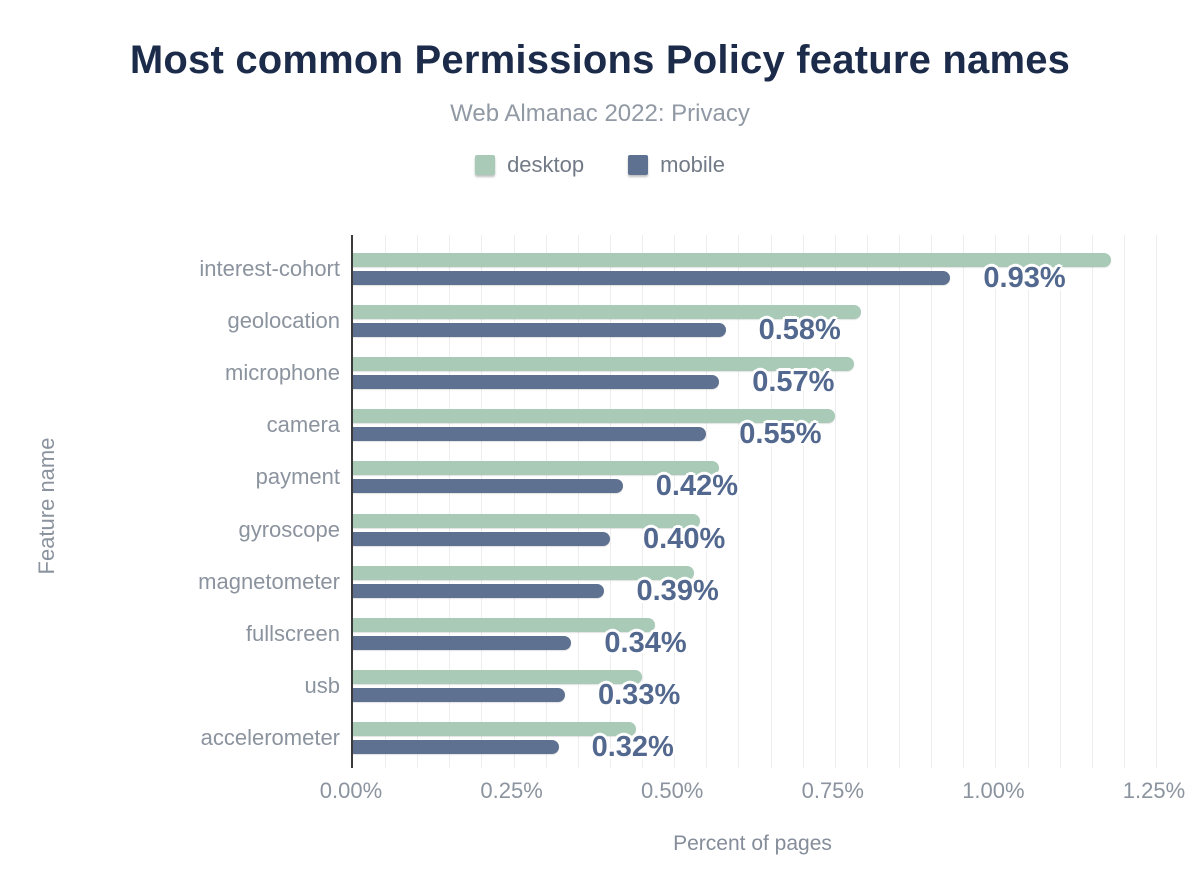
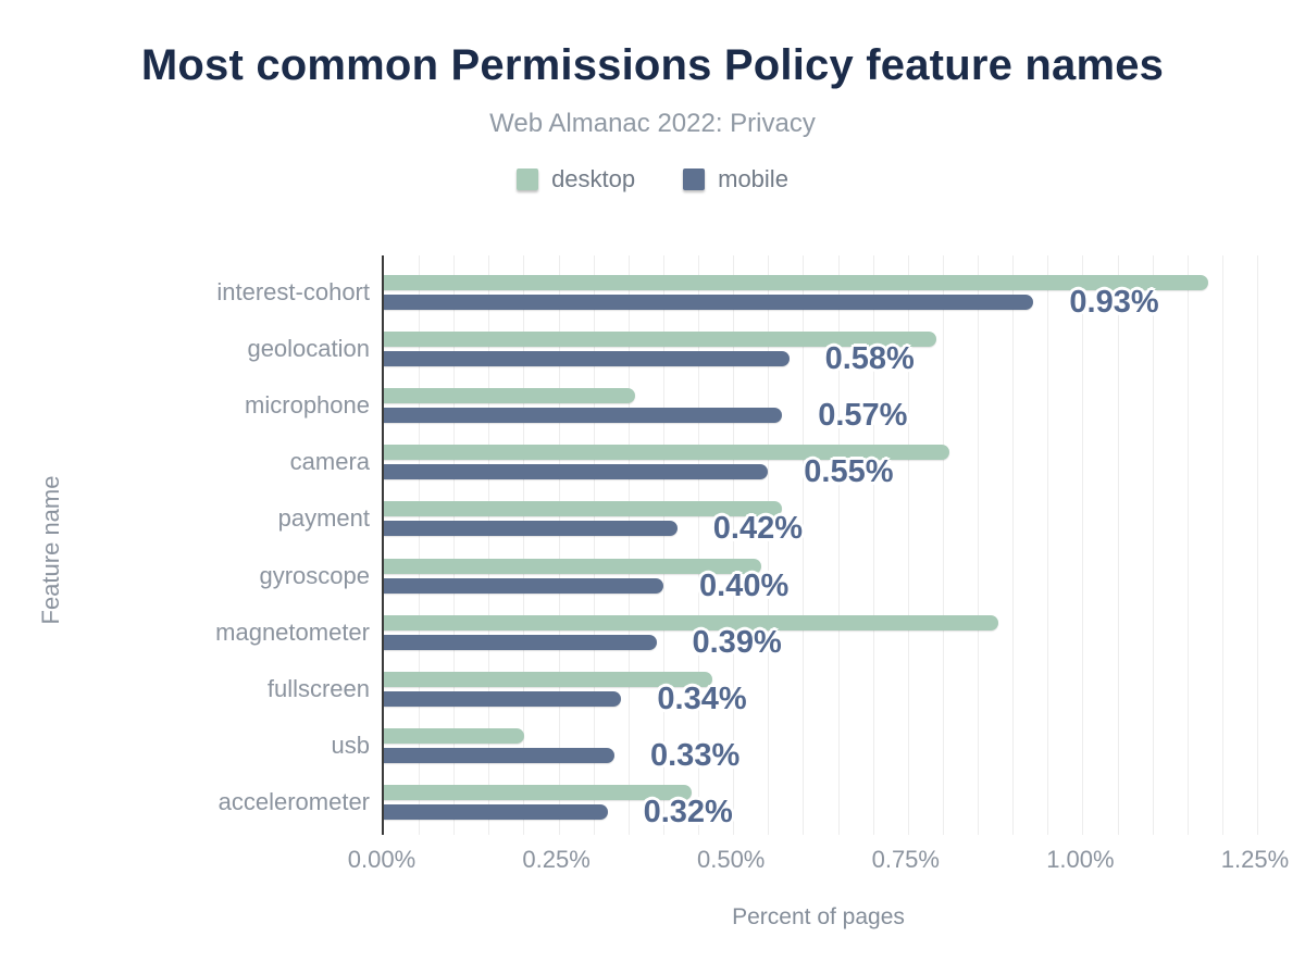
desktop/microphone: 0.78% -> 0.36%
desktop/camera: 0.75% -> 0.81%
desktop/magnetometer: 0.53% -> 0.88%
desktop/usb: 0.45% -> 0.20%
